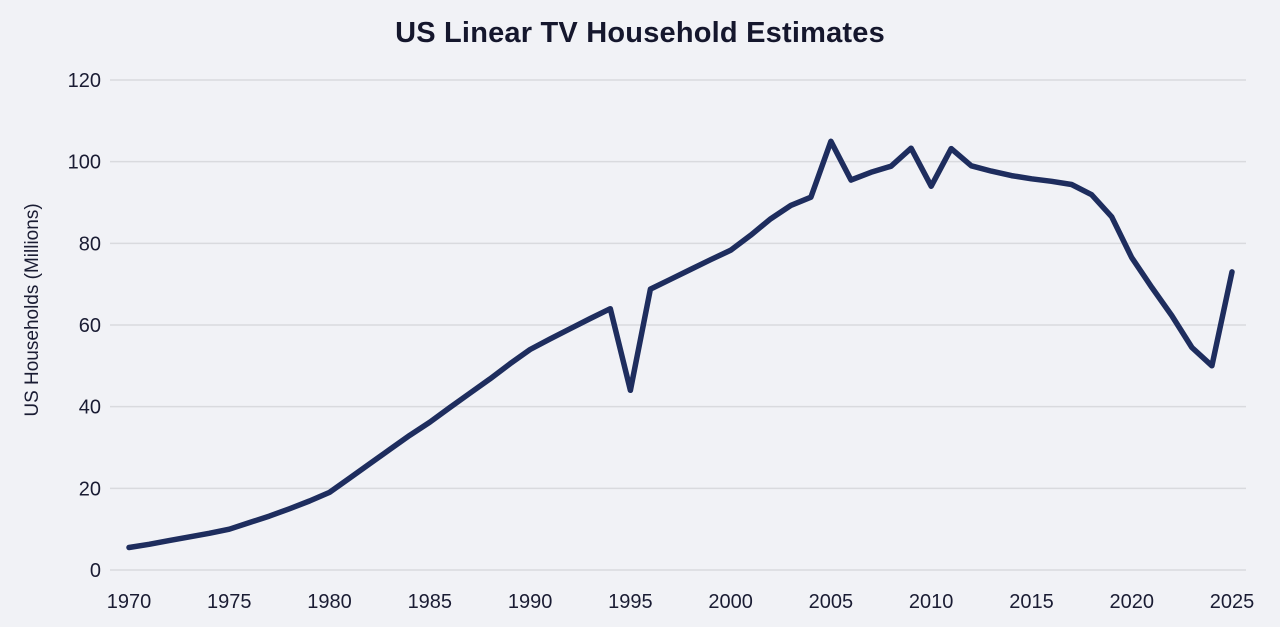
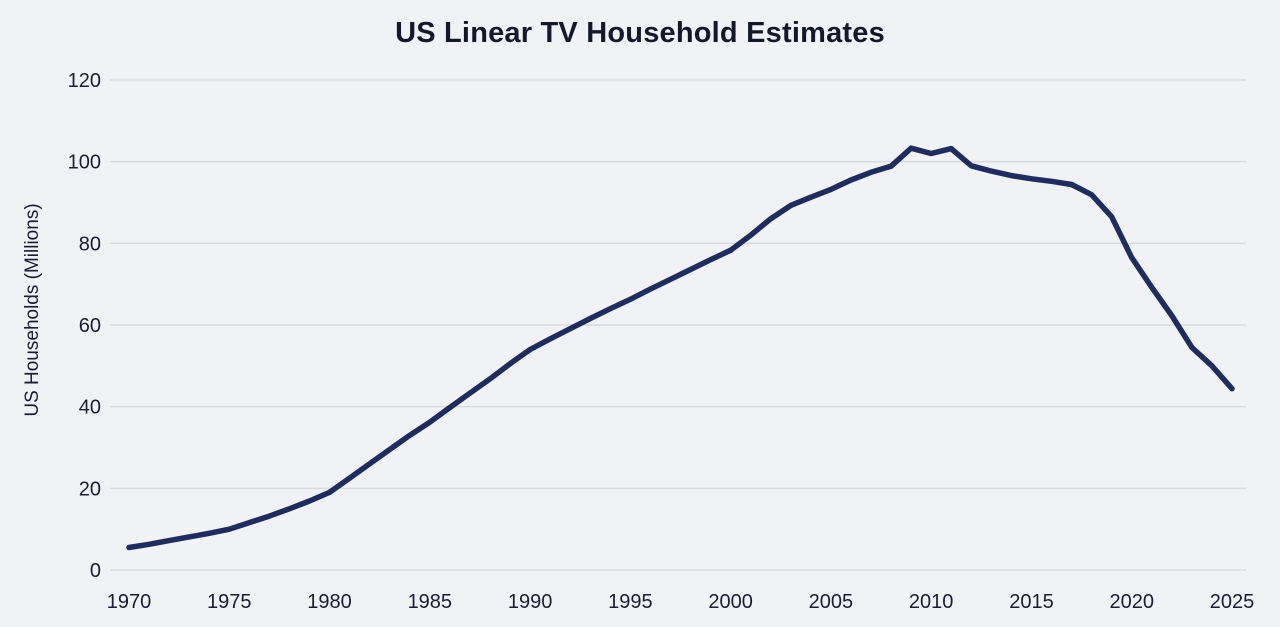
1995: 44 -> 66
2005: 105 -> 93
2010: 94 -> 102
2025: 73 -> 44
